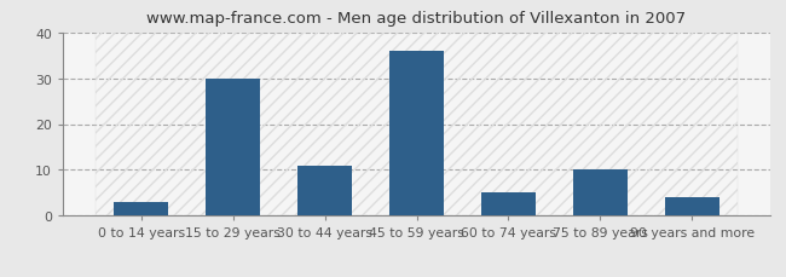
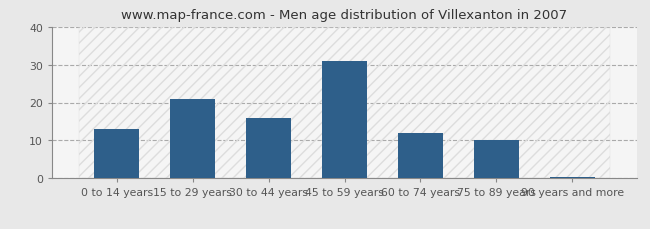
0 to 14 years: 3.0 -> 13.0
15 to 29 years: 30.0 -> 21.0
30 to 44 years: 11.0 -> 16.0
45 to 59 years: 36.0 -> 31.0
60 to 74 years: 5.0 -> 12.0
90 years and more: 4.0 -> 0.5
